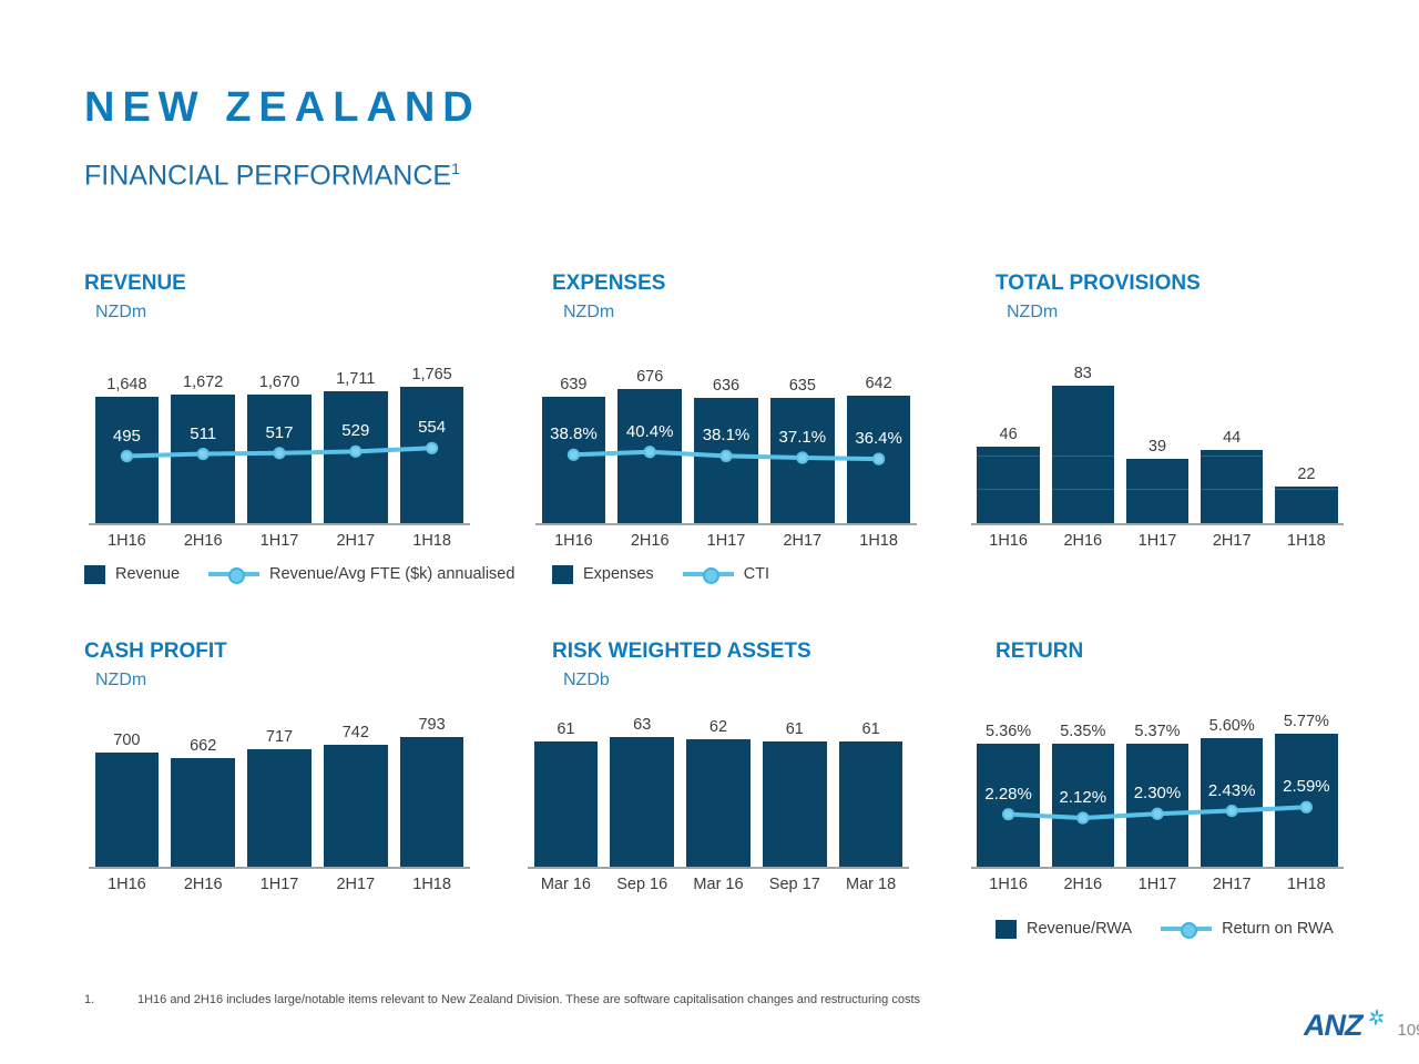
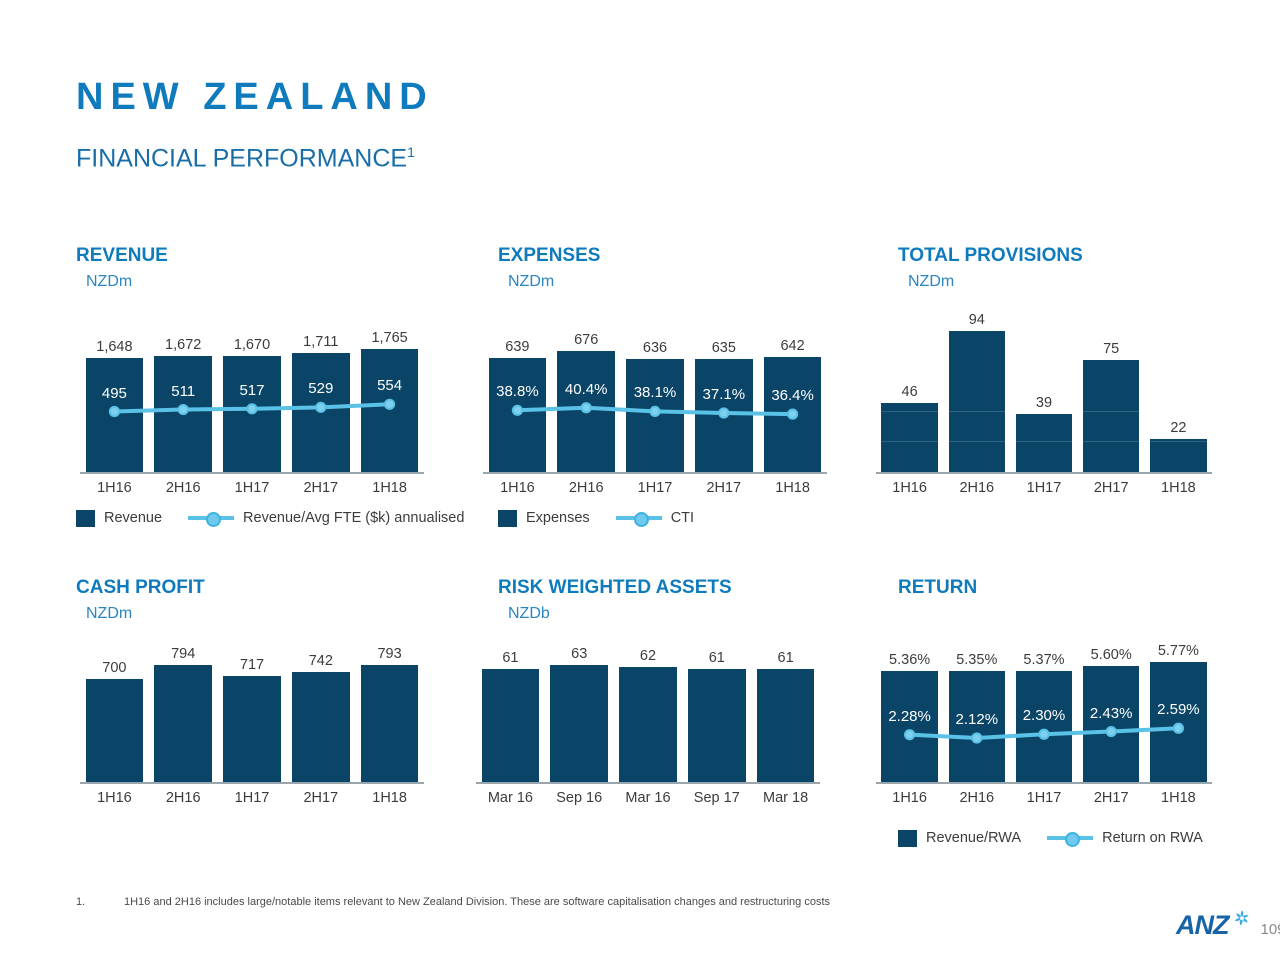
TOTAL PROVISIONS/2H16: 83 -> 94
TOTAL PROVISIONS/2H17: 44 -> 75
CASH PROFIT/2H16: 662 -> 794
